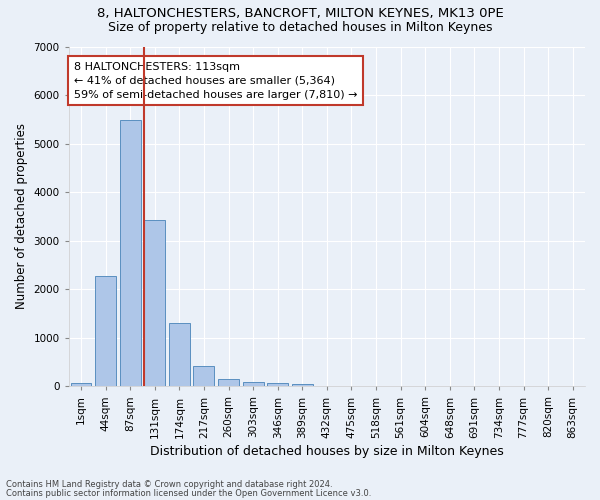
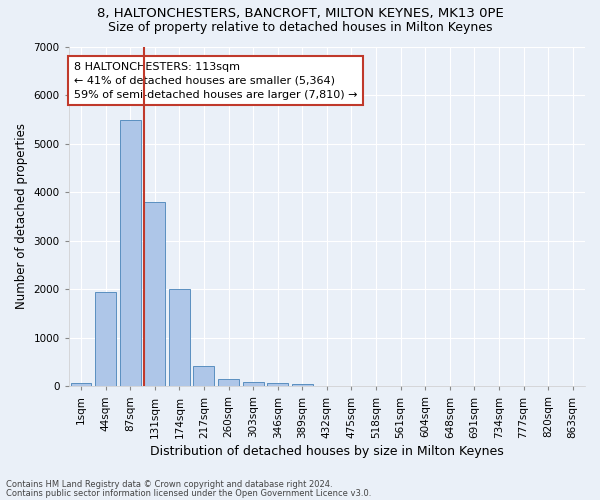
44sqm: 2270 -> 1950
131sqm: 3420 -> 3800
174sqm: 1310 -> 2000
